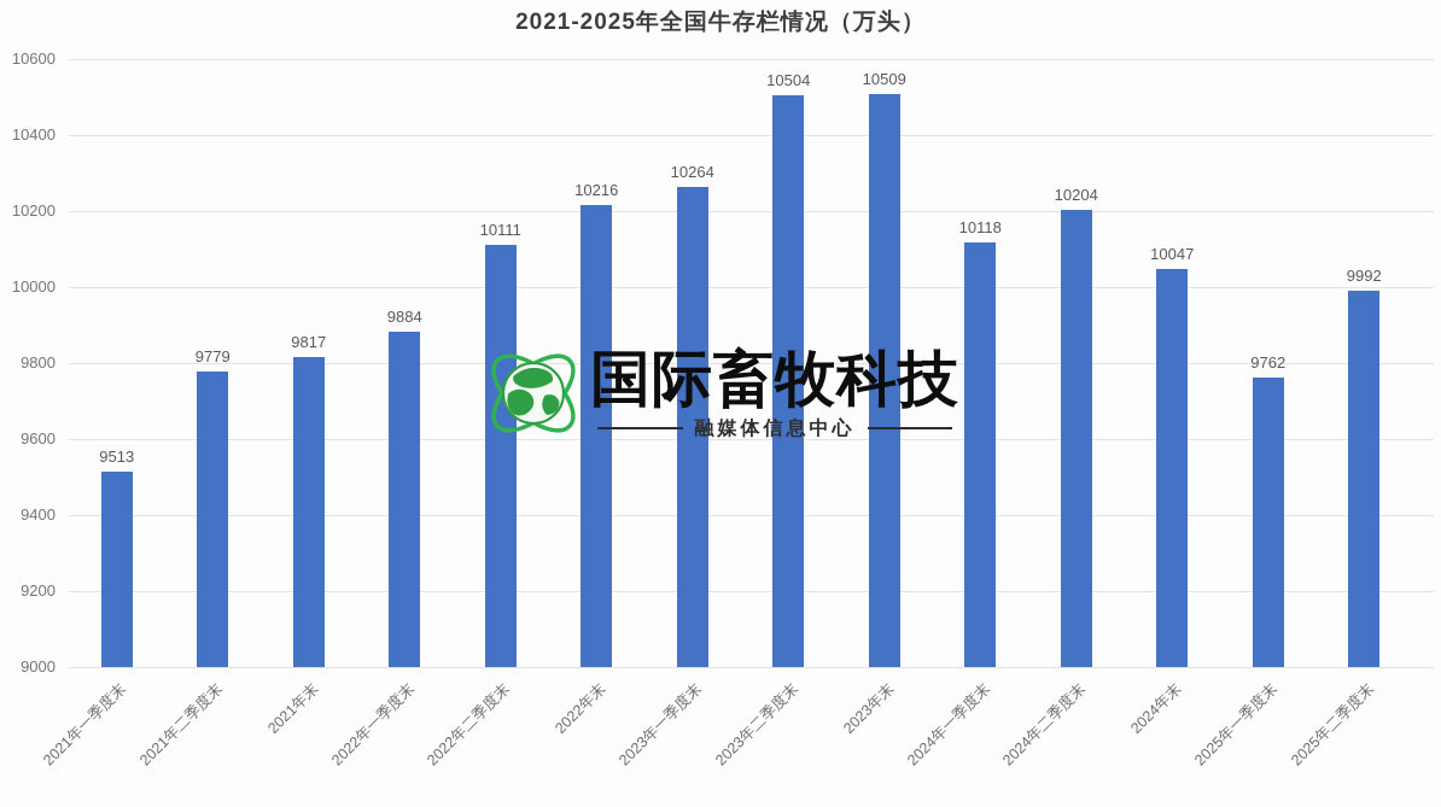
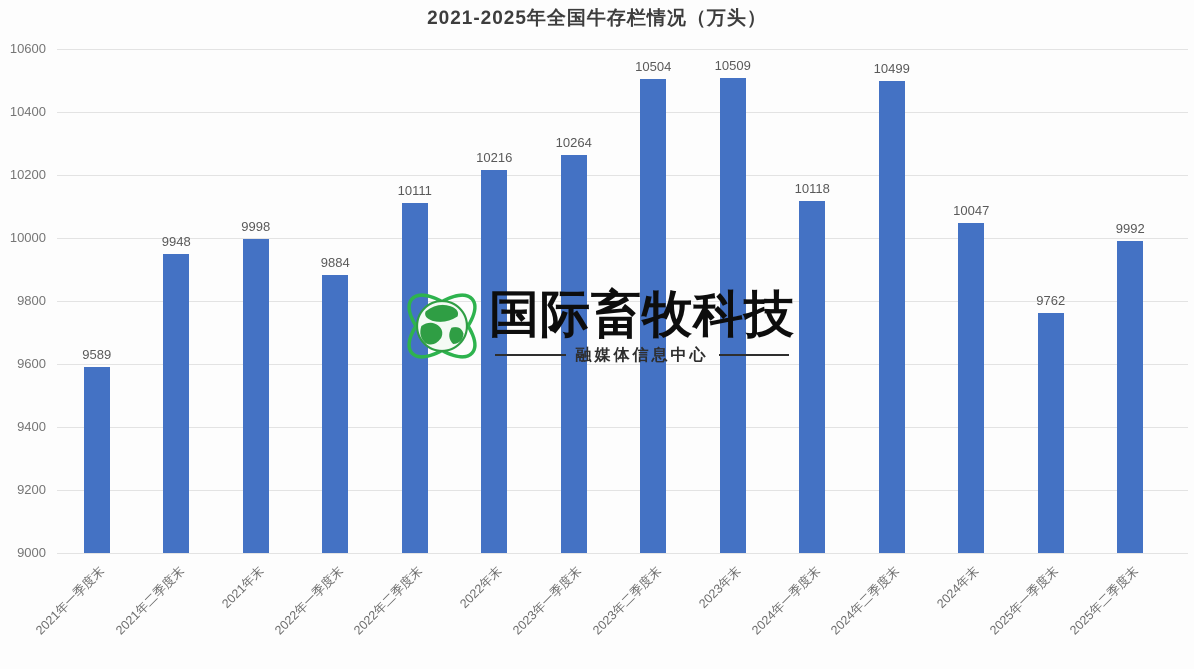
2021年一季度末: 9513 -> 9589
2021年二季度末: 9779 -> 9948
2021年末: 9817 -> 9998
2024年二季度末: 10204 -> 10499
